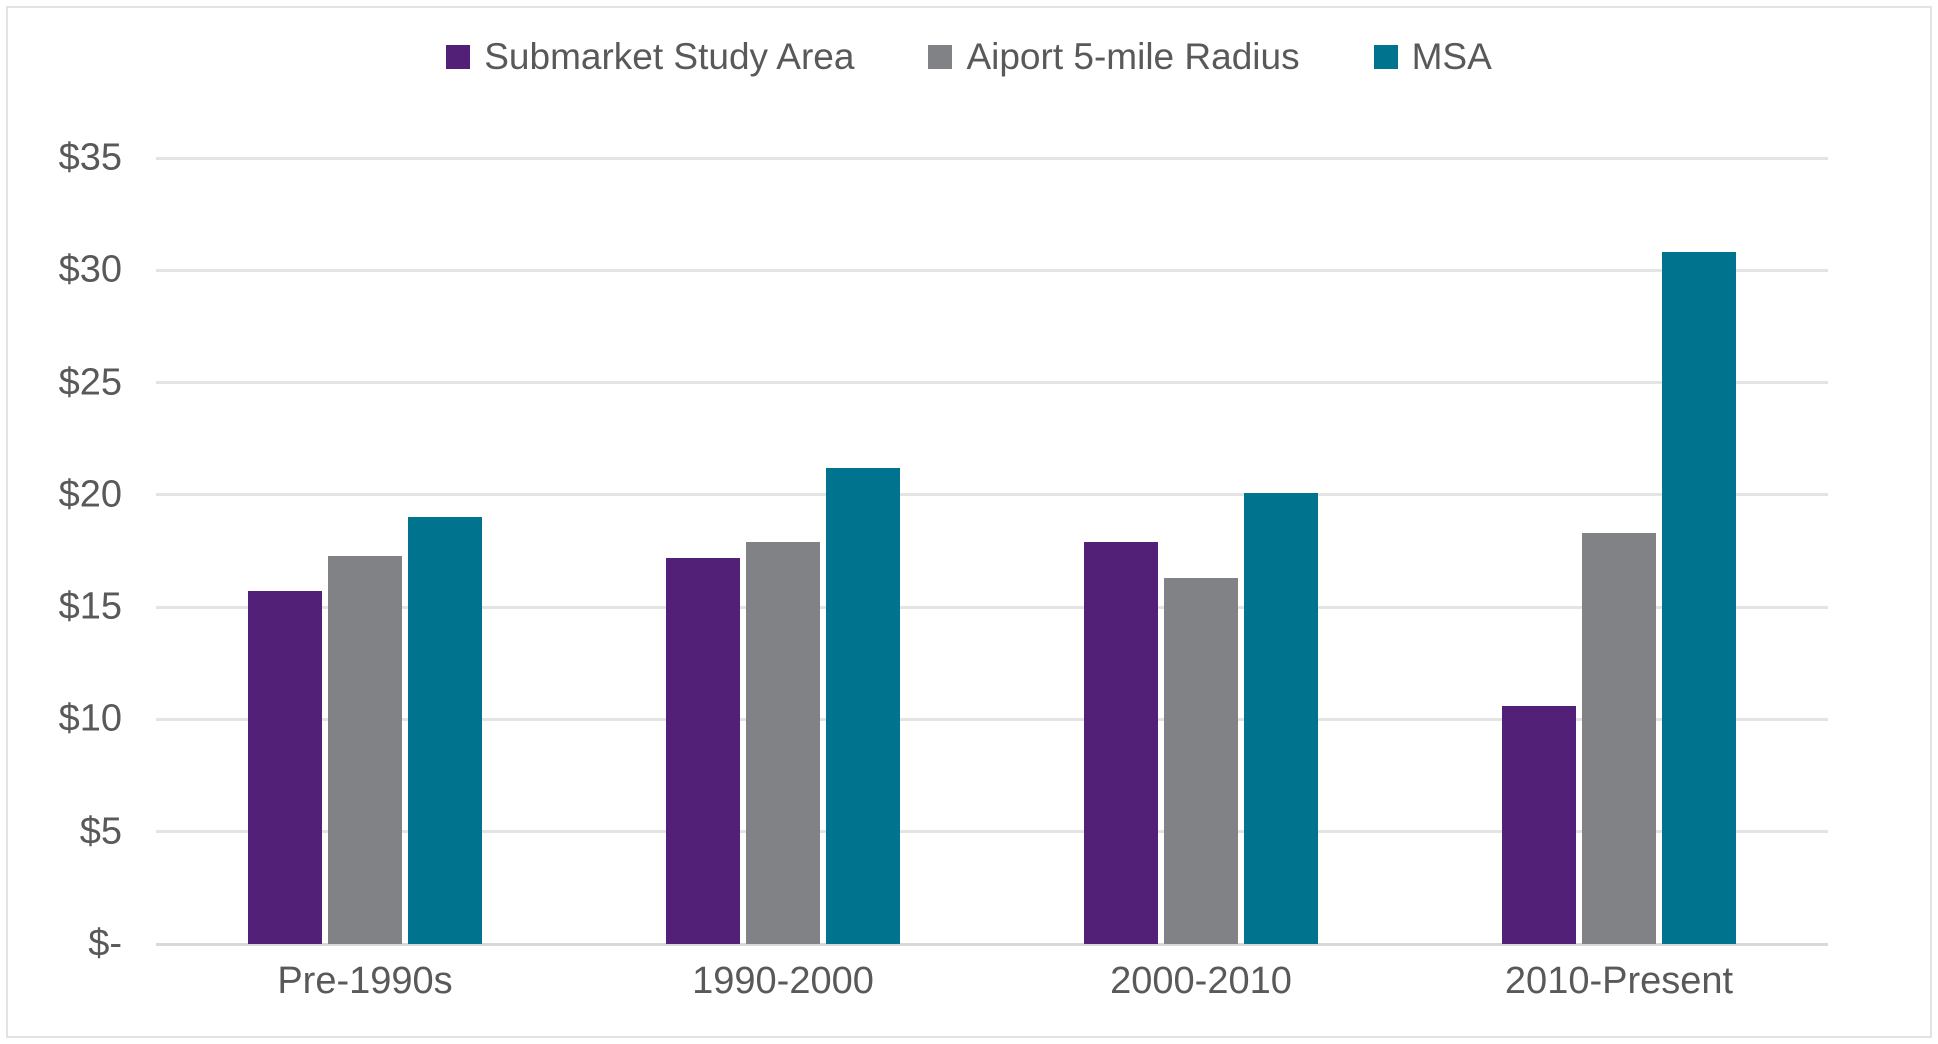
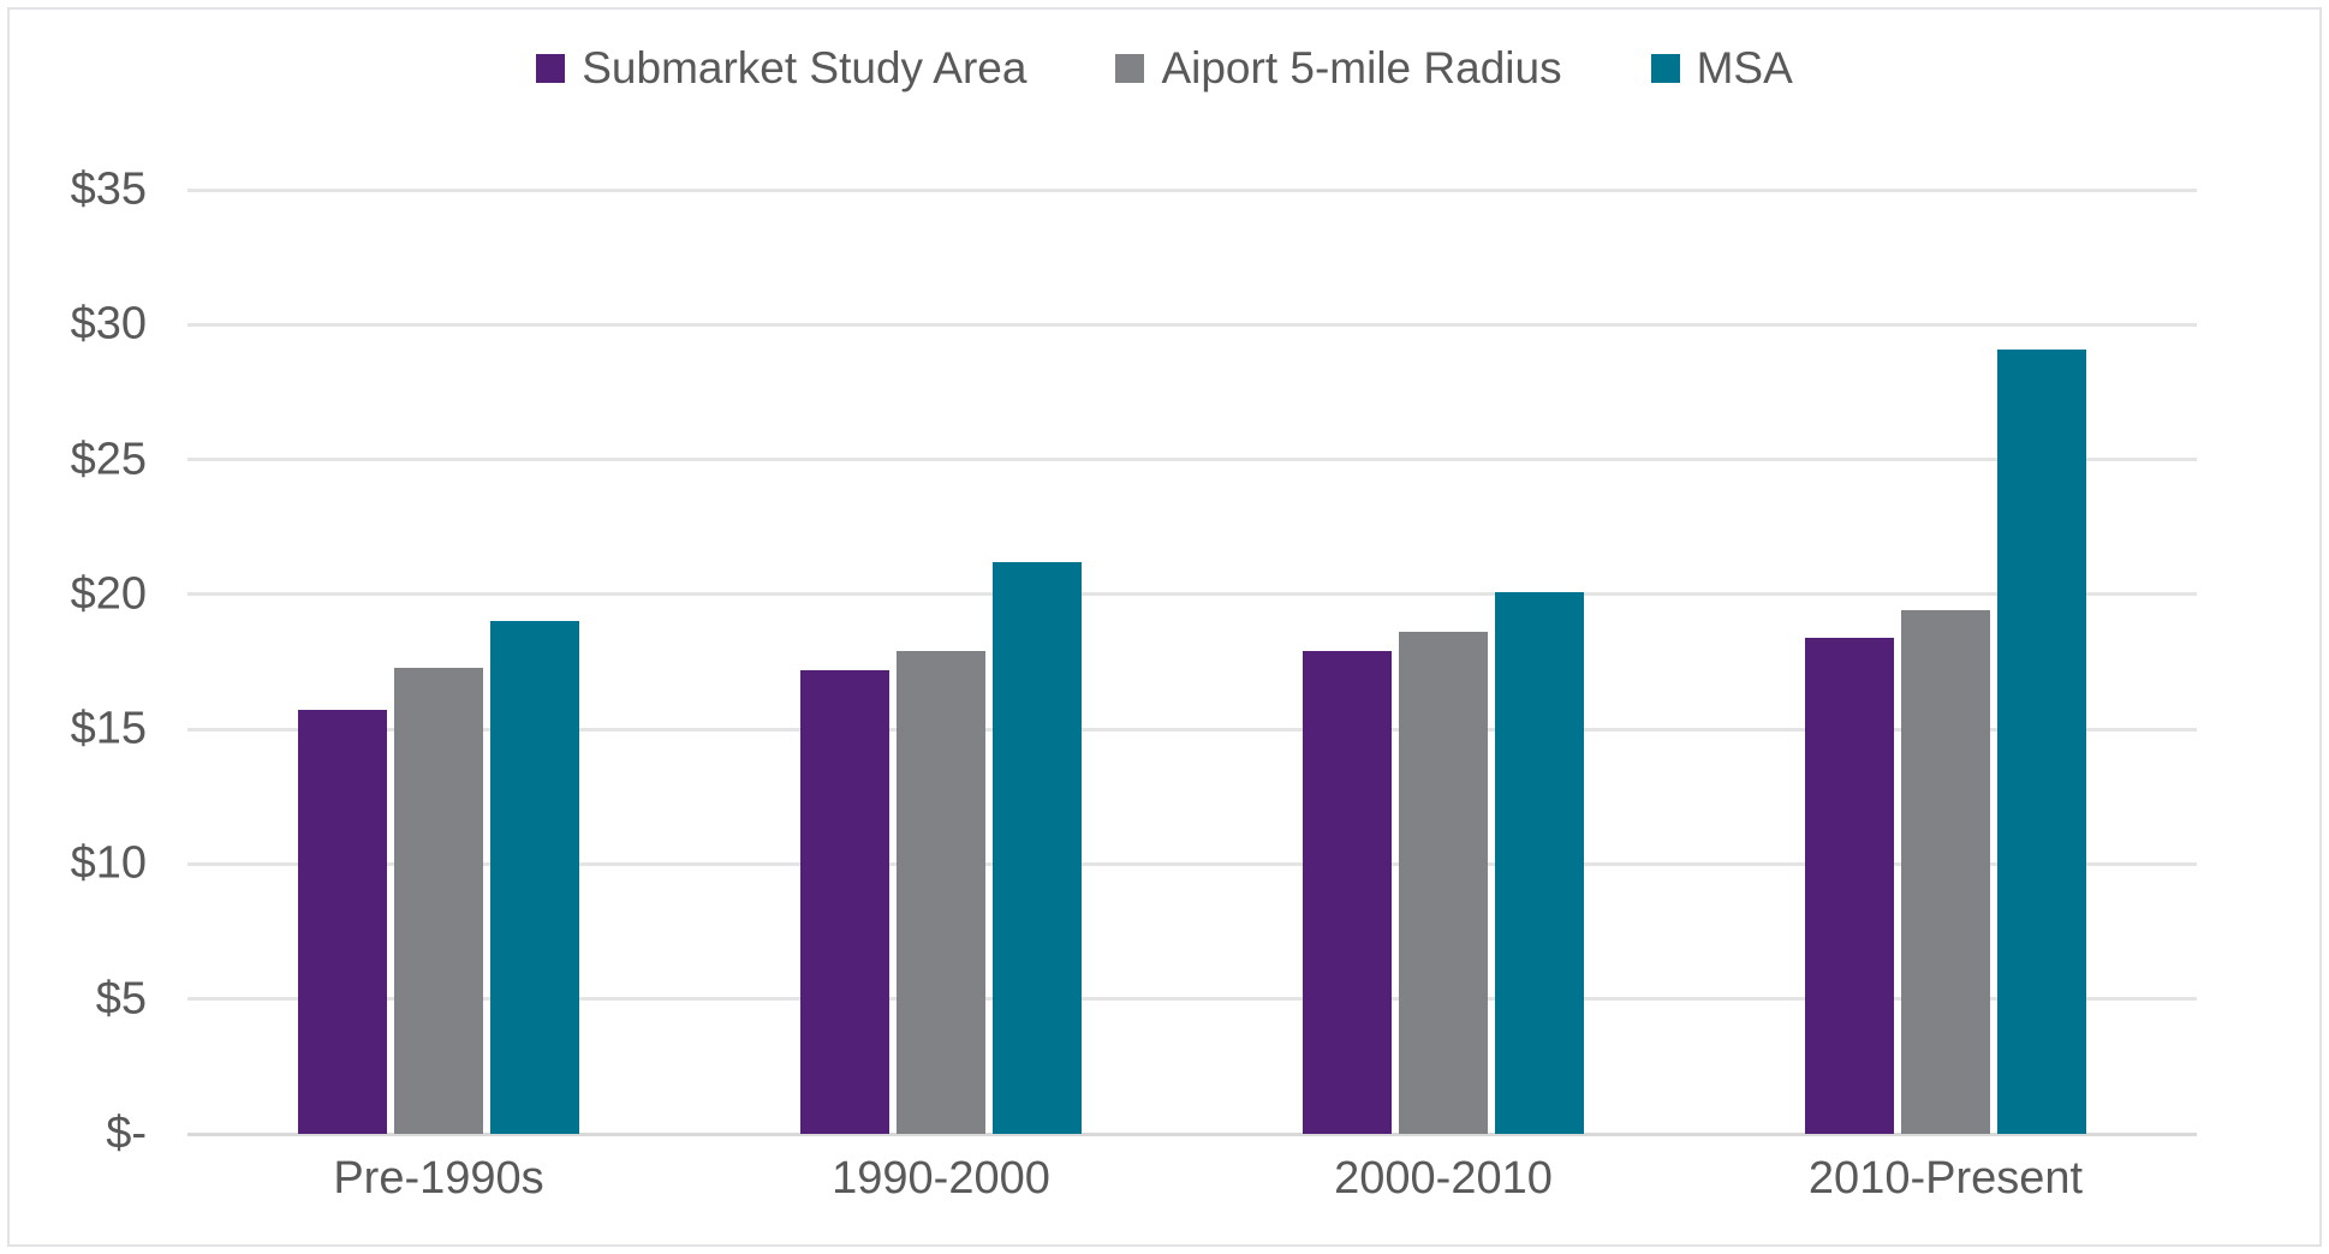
Aiport 5-mile Radius/2000-2010: $16.3 -> $18.6
Submarket Study Area/2010-Present: $10.6 -> $18.4
Aiport 5-mile Radius/2010-Present: $18.3 -> $19.4
MSA/2010-Present: $30.8 -> $29.1
